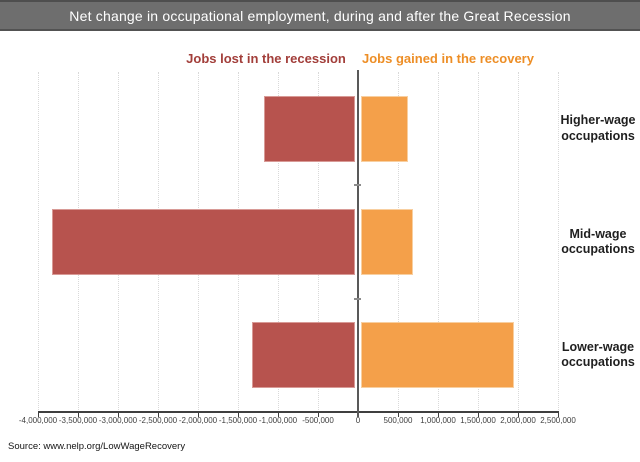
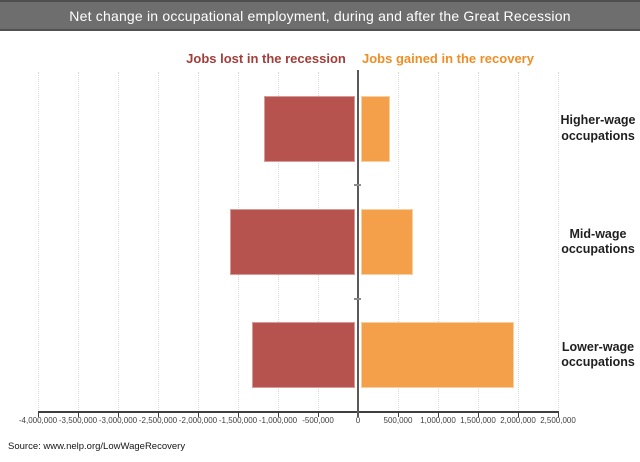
Jobs gained in the recovery/Higher-wage occupations: 600000 -> 400000
Jobs lost in the recession/Mid-wage occupations: -3800000 -> -1600000
